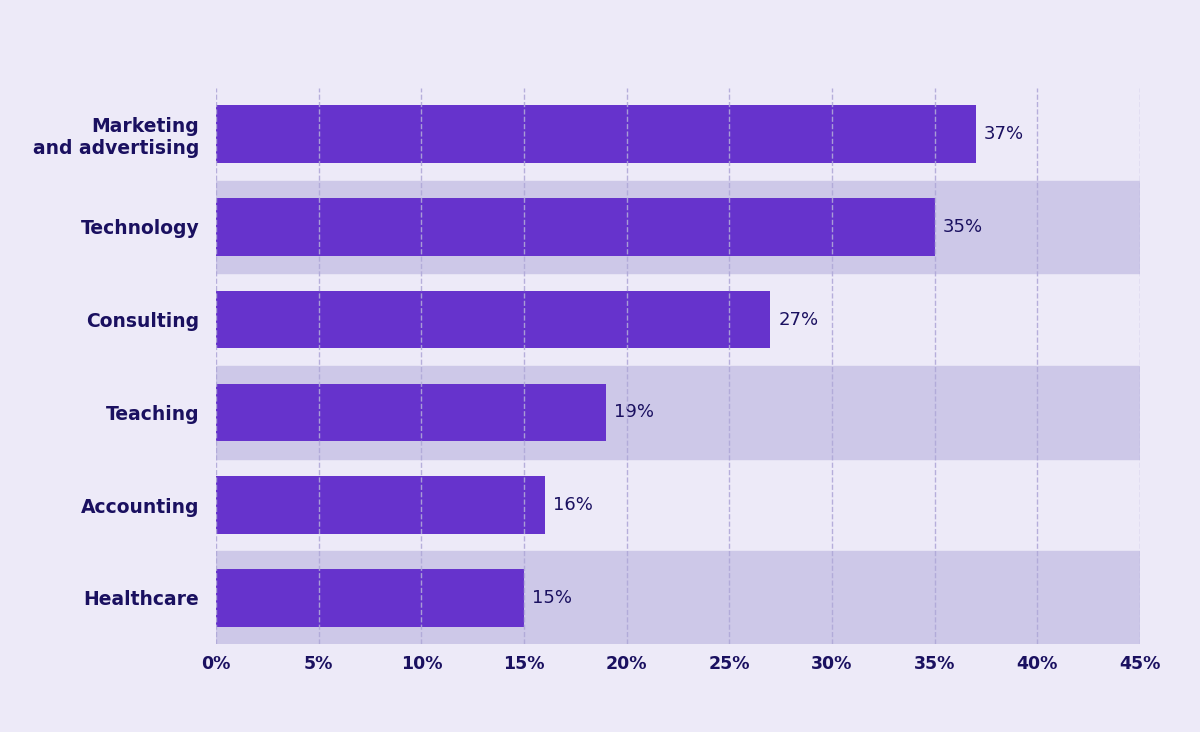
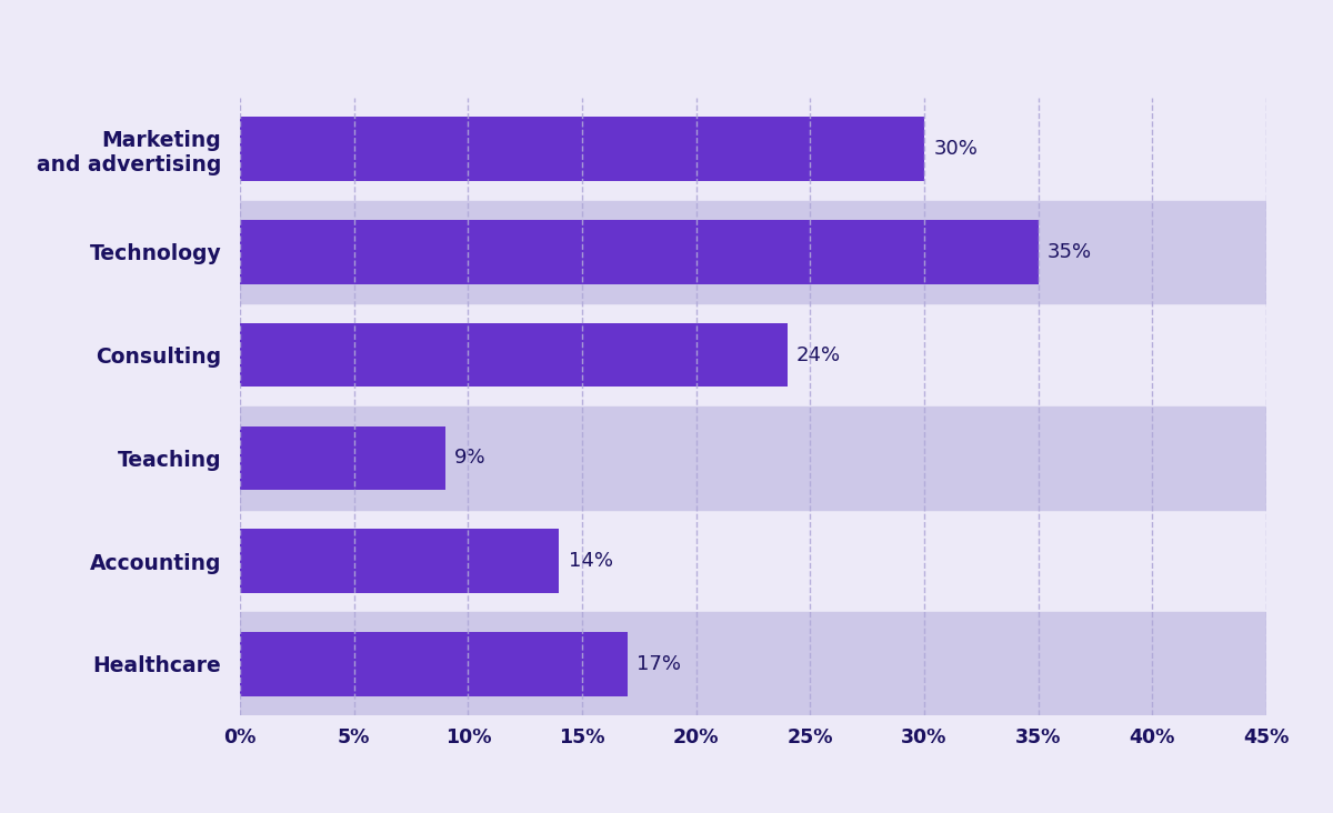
Marketing and advertising: 37% -> 30%
Consulting: 27% -> 24%
Teaching: 19% -> 9%
Accounting: 16% -> 14%
Healthcare: 15% -> 17%
